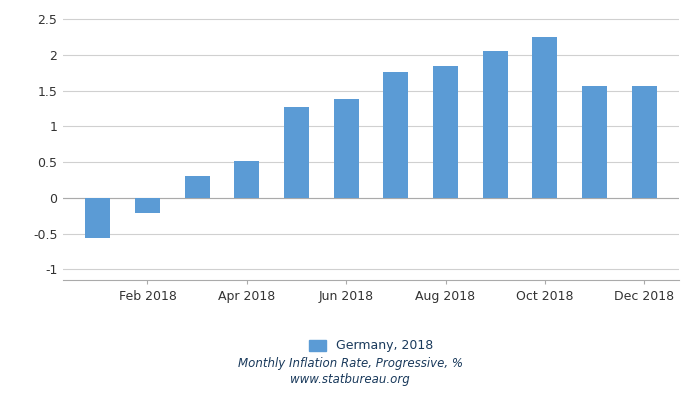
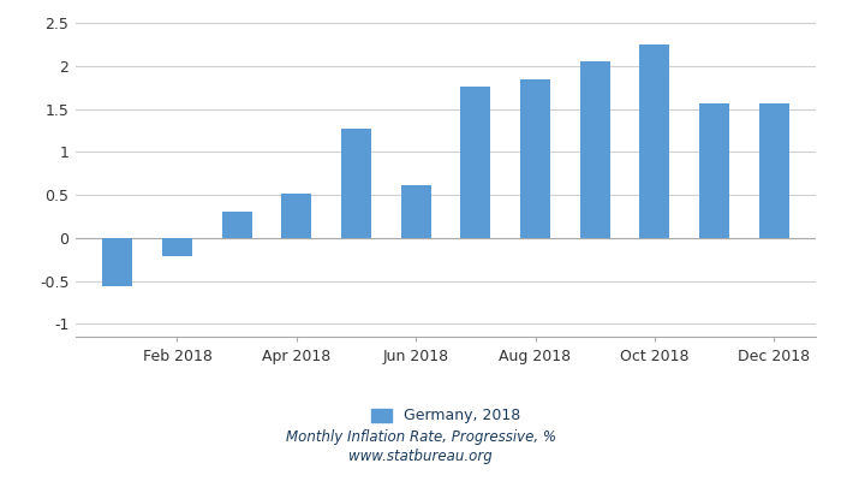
Jun 2018: 1.38 -> 0.62
